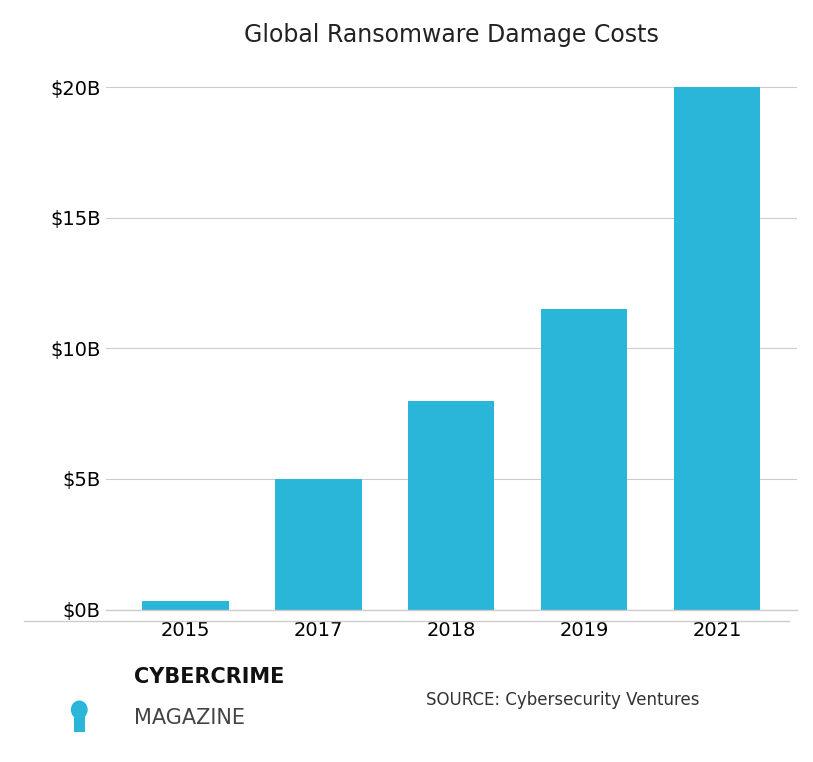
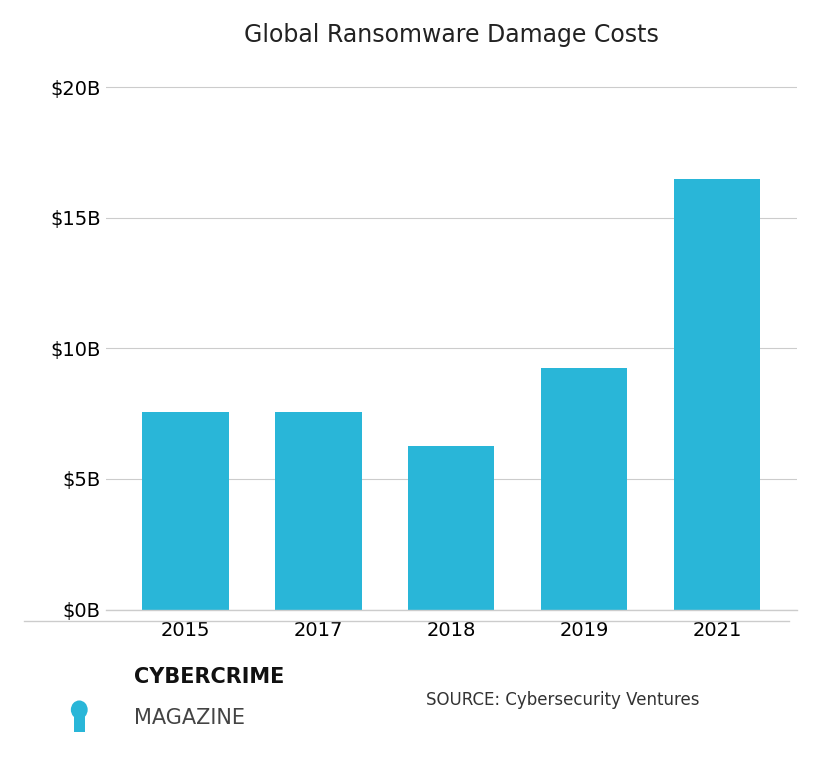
2015: $0.33B -> $7.55B
2017: $5.00B -> $7.55B
2018: $8.00B -> $6.25B
2019: $11.50B -> $9.25B
2021: $20.00B -> $16.50B
